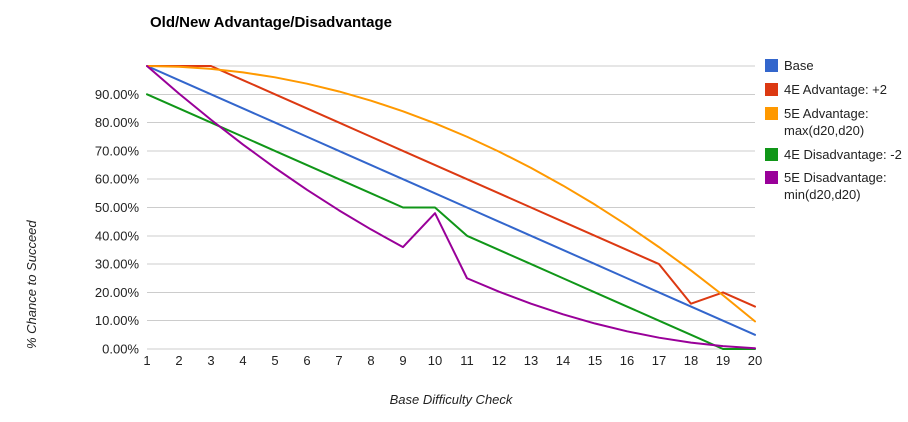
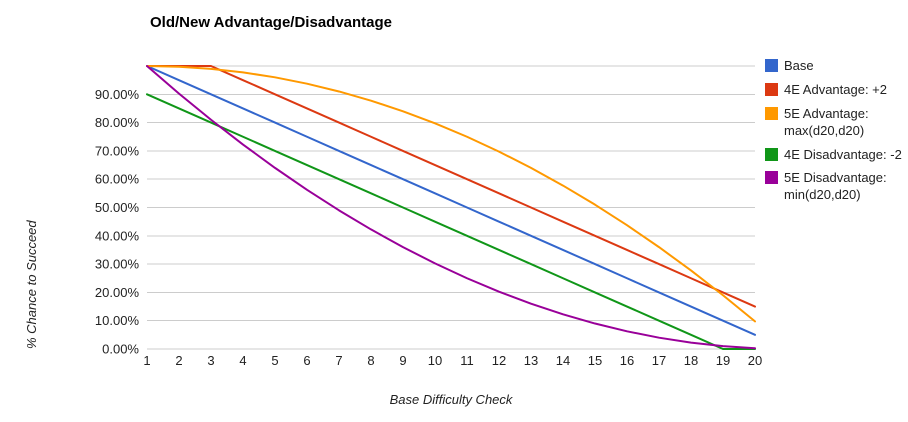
4E Disadvantage: -2/10: 50% -> 45%
5E Disadvantage: min(d20,d20)/10: 48% -> 30%
4E Advantage: +2/18: 16% -> 25%
